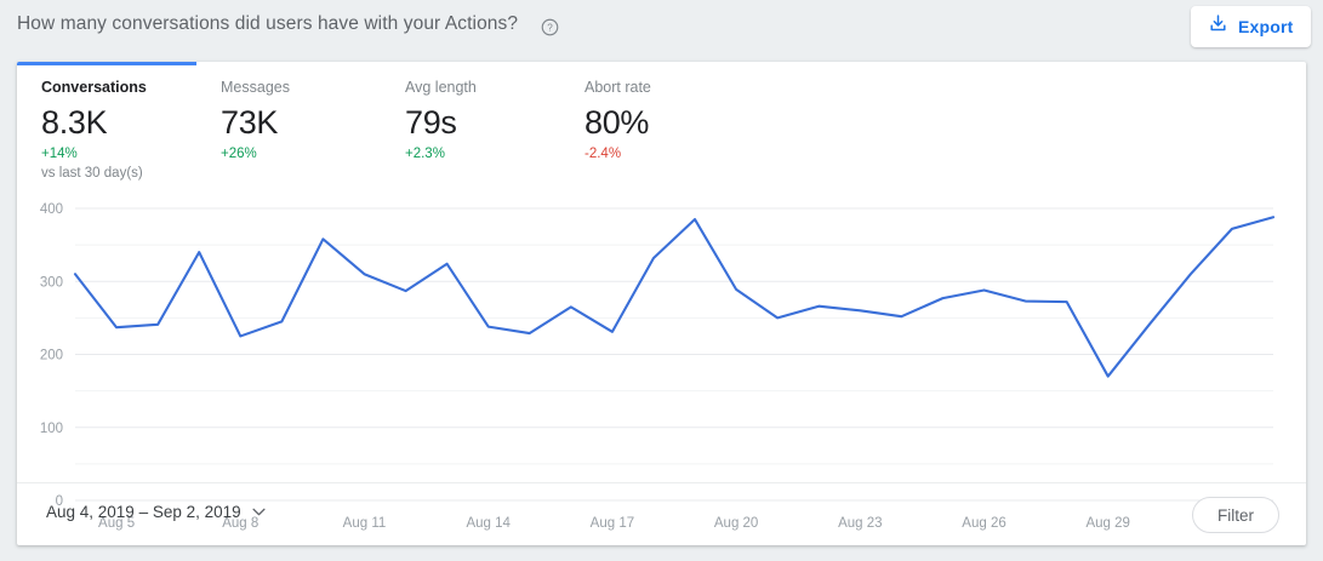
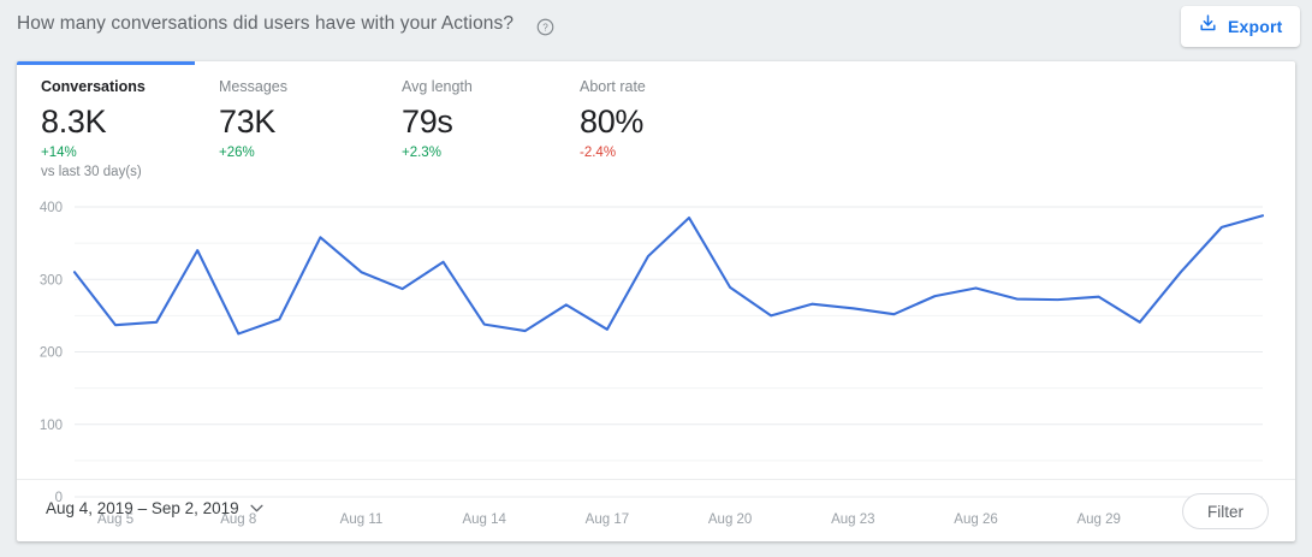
Aug 29: 170 -> 280
